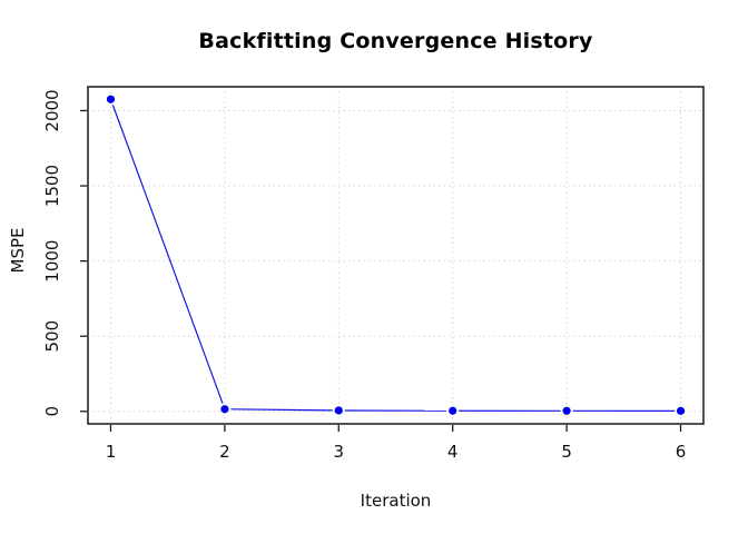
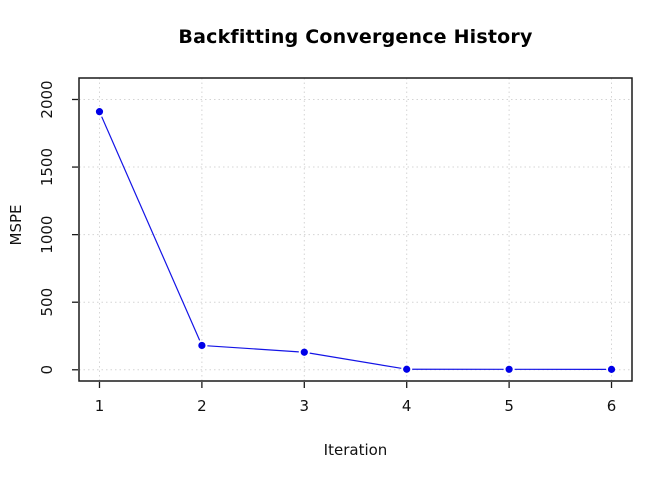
1: 2080 -> 1910
2: 20 -> 180
3: 10 -> 130
